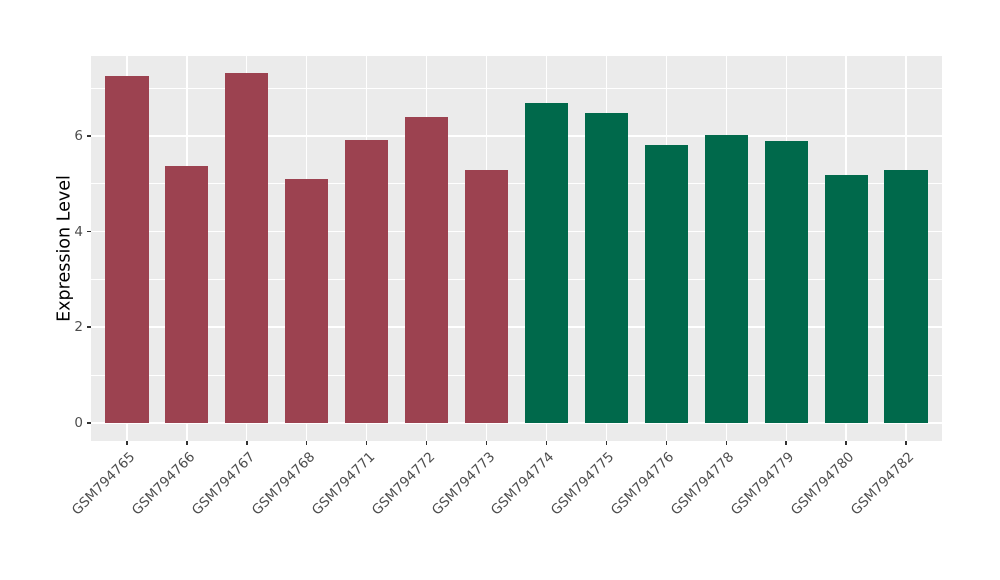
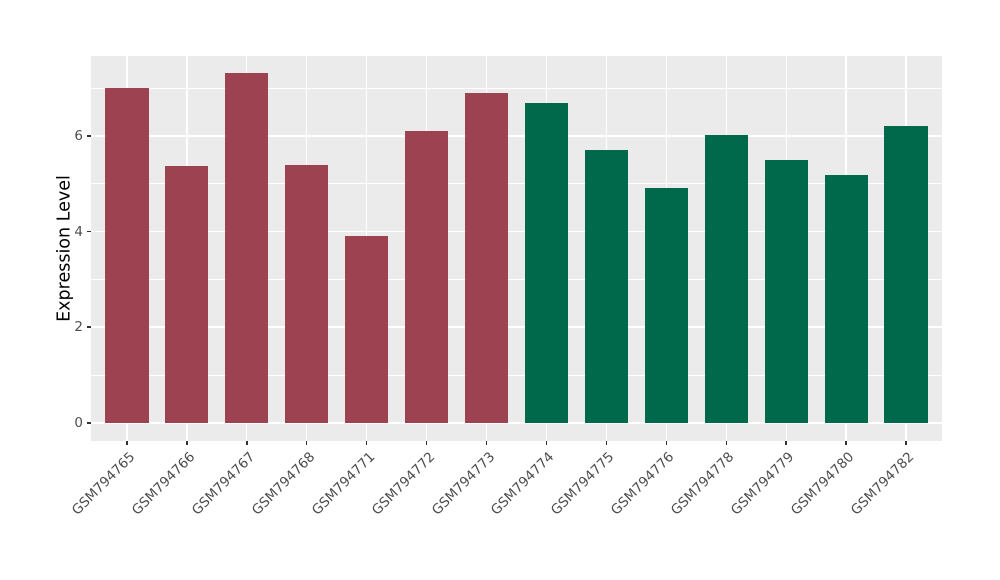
GSM794765: 7.2 -> 7.0
GSM794768: 5.1 -> 5.4
GSM794771: 5.9 -> 3.9
GSM794772: 6.4 -> 6.1
GSM794773: 5.3 -> 6.9
GSM794775: 6.5 -> 5.7
GSM794776: 5.8 -> 4.9
GSM794779: 5.9 -> 5.5
GSM794782: 5.3 -> 6.2
